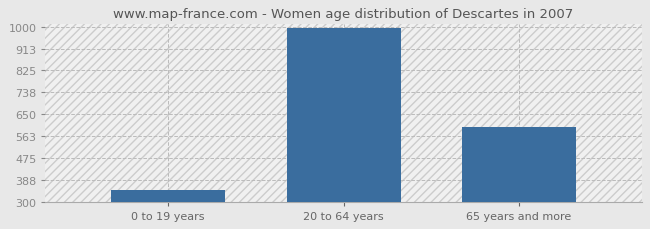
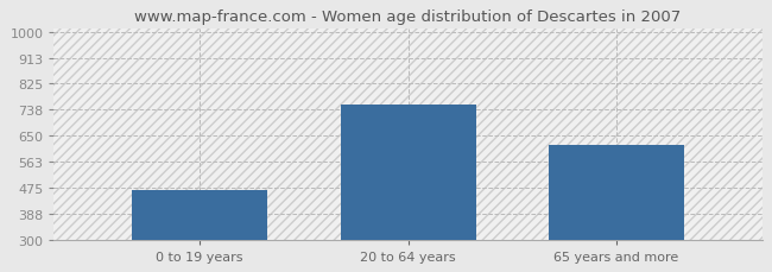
0 to 19 years: 347 -> 465
20 to 64 years: 994 -> 755
65 years and more: 597 -> 620
